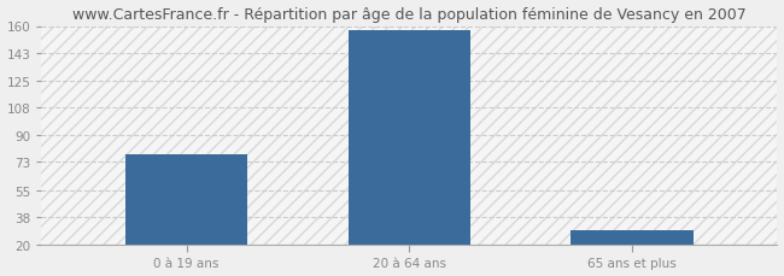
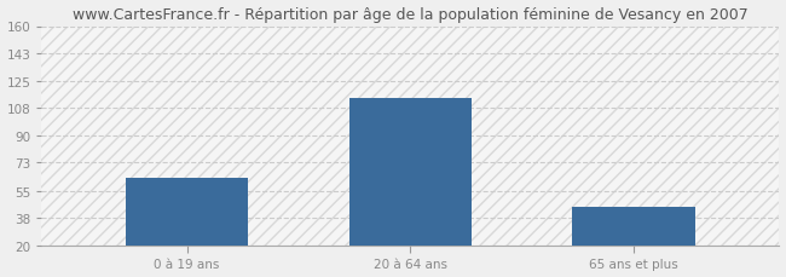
0 à 19 ans: 78 -> 63
20 à 64 ans: 157 -> 114
65 ans et plus: 29 -> 45
